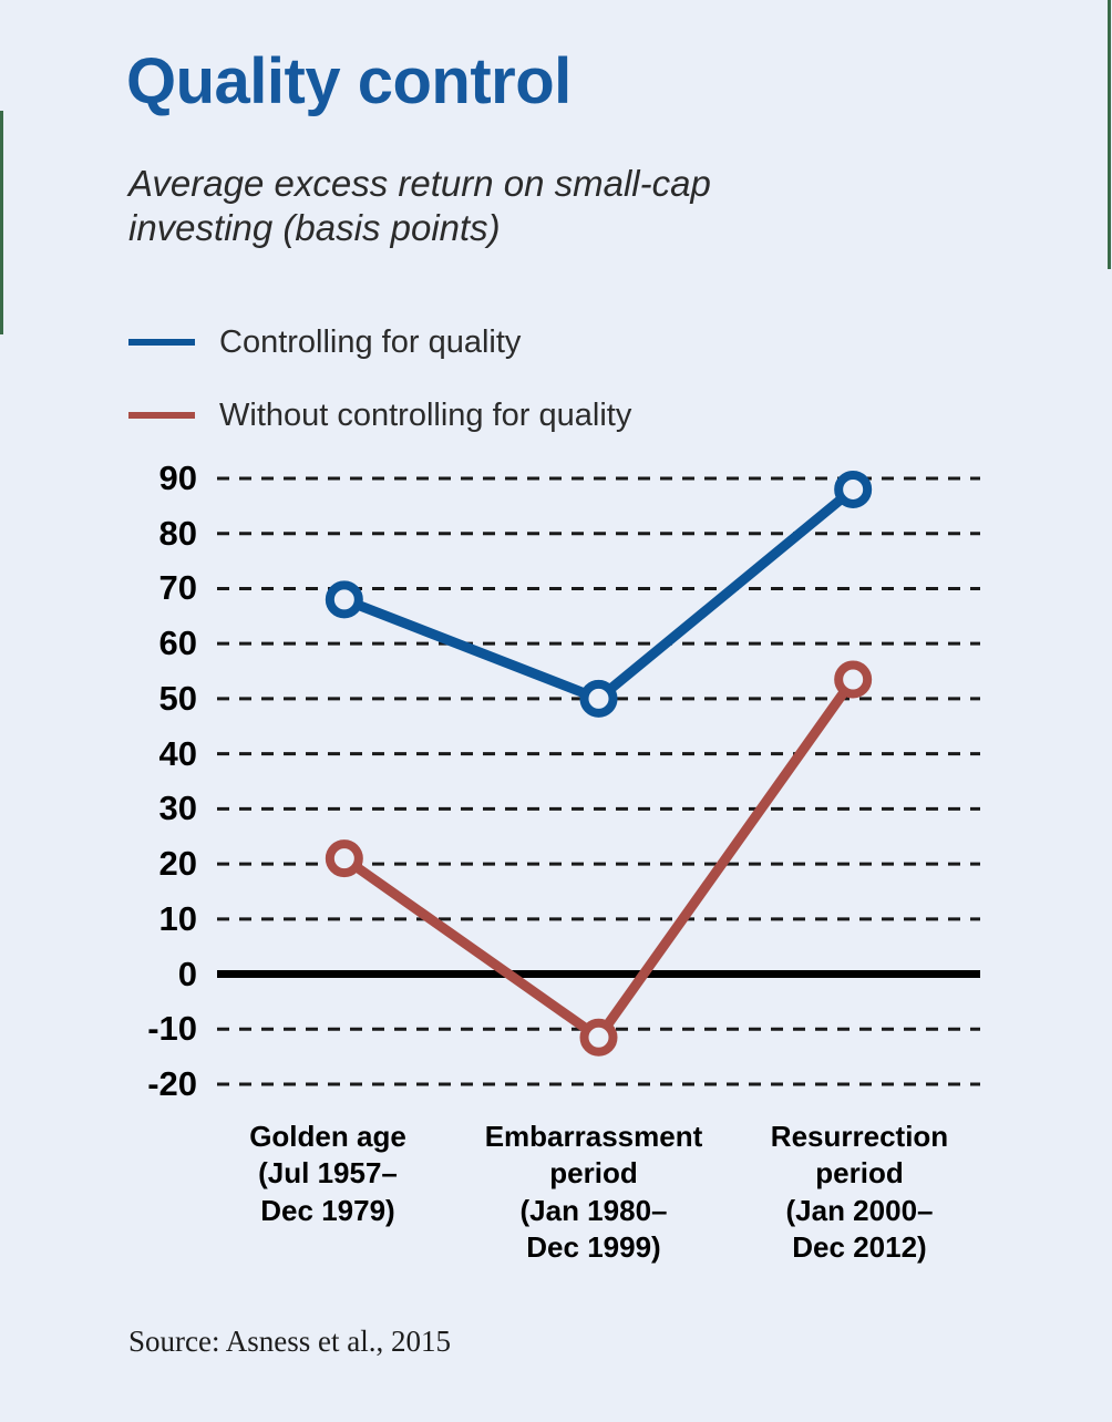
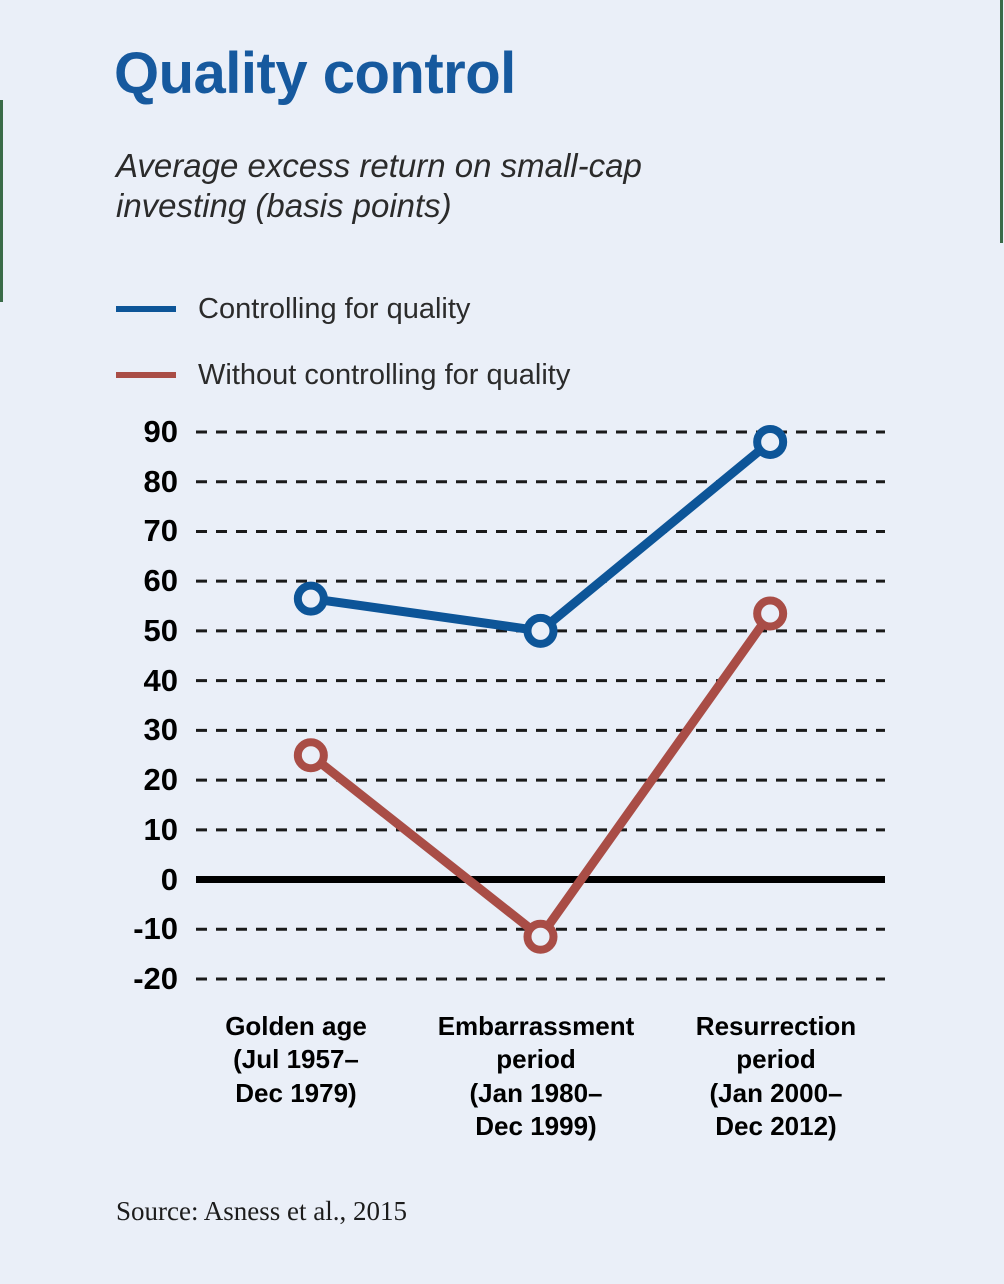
Controlling for quality/Golden age (Jul 1957– Dec 1979): 68 -> 56
Without controlling for quality/Golden age (Jul 1957– Dec 1979): 21 -> 25
